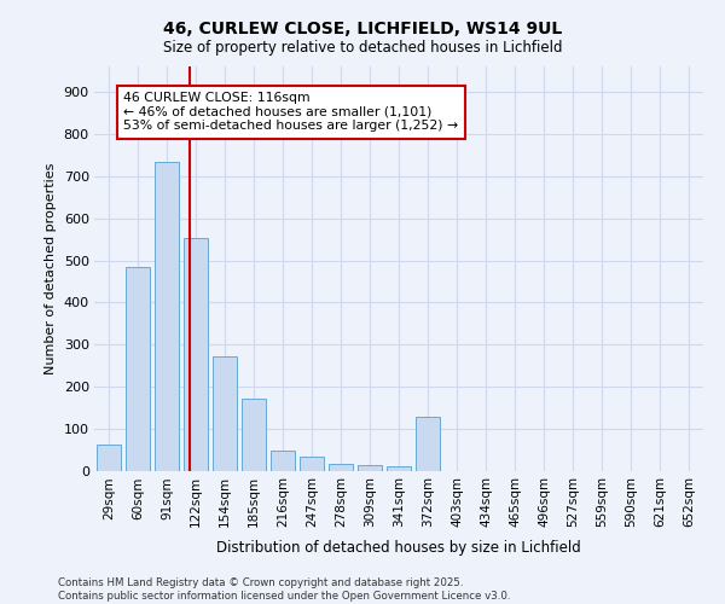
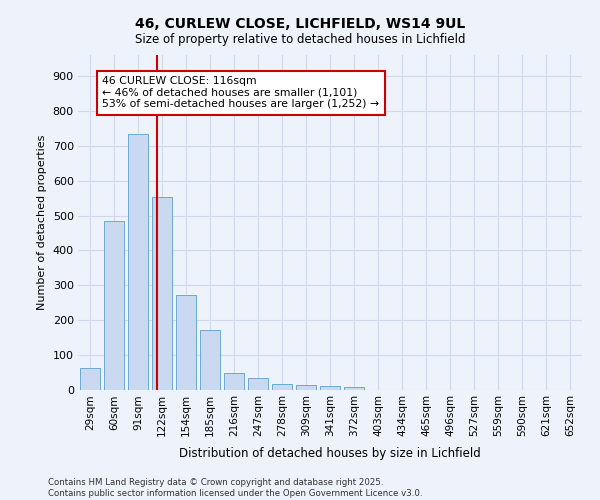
372sqm: 130 -> 8
